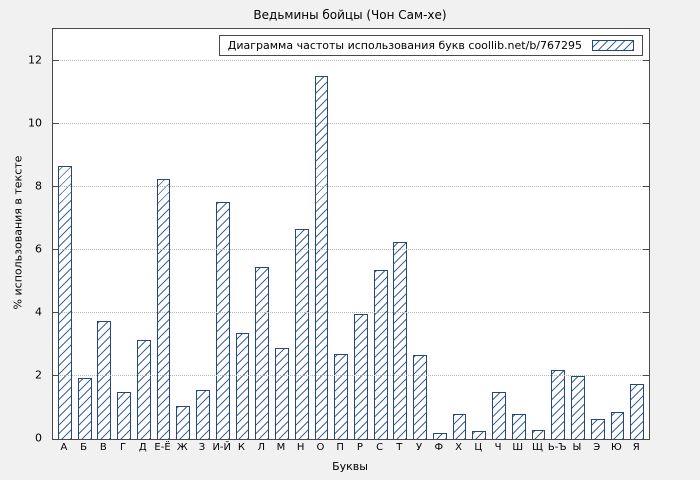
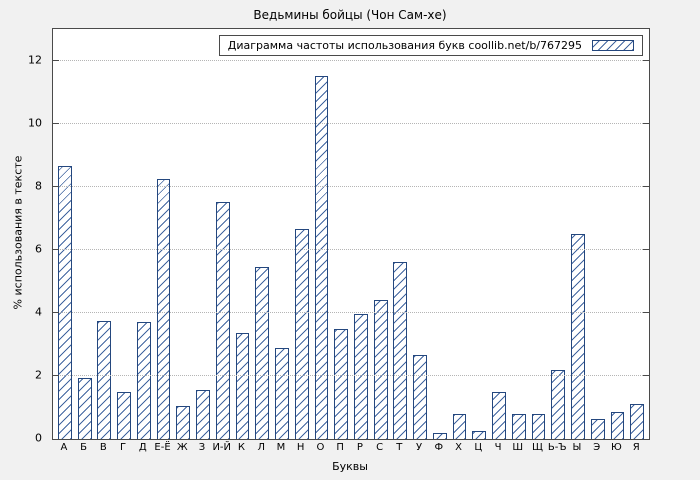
Д: 3.1 -> 3.7
П: 2.7 -> 3.5
С: 5.3 -> 4.4
Т: 6.2 -> 5.6
Щ: 0.3 -> 0.8
Ы: 2.0 -> 6.5
Я: 1.8 -> 1.1
